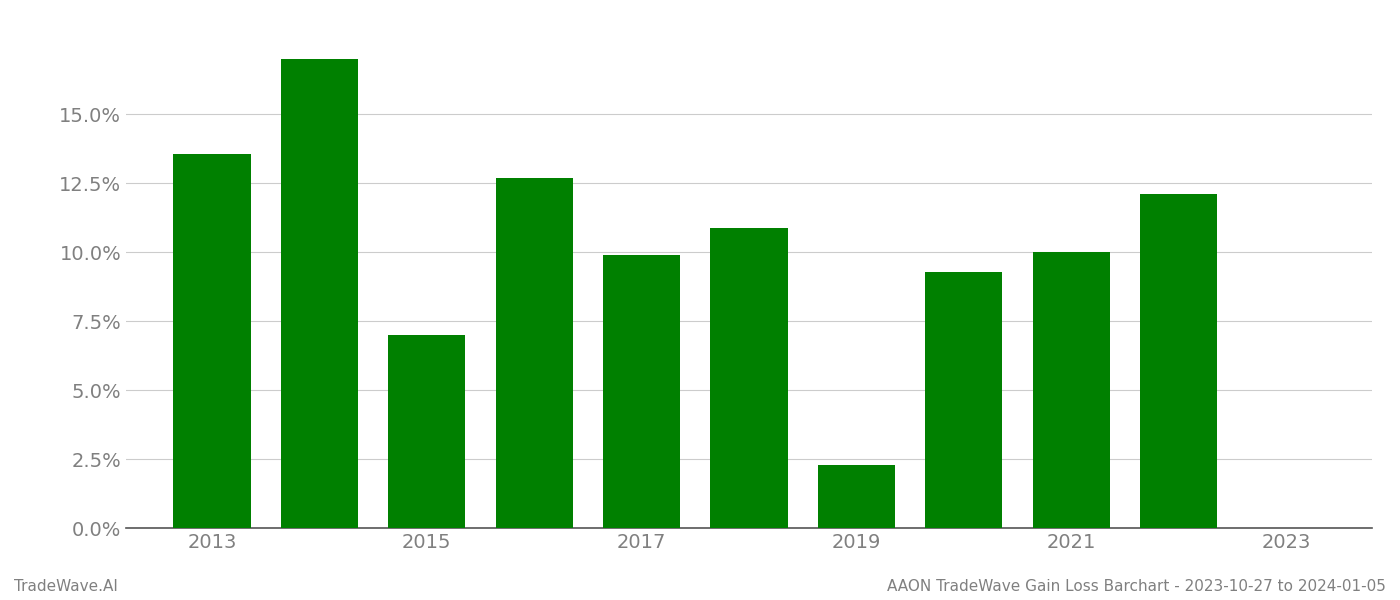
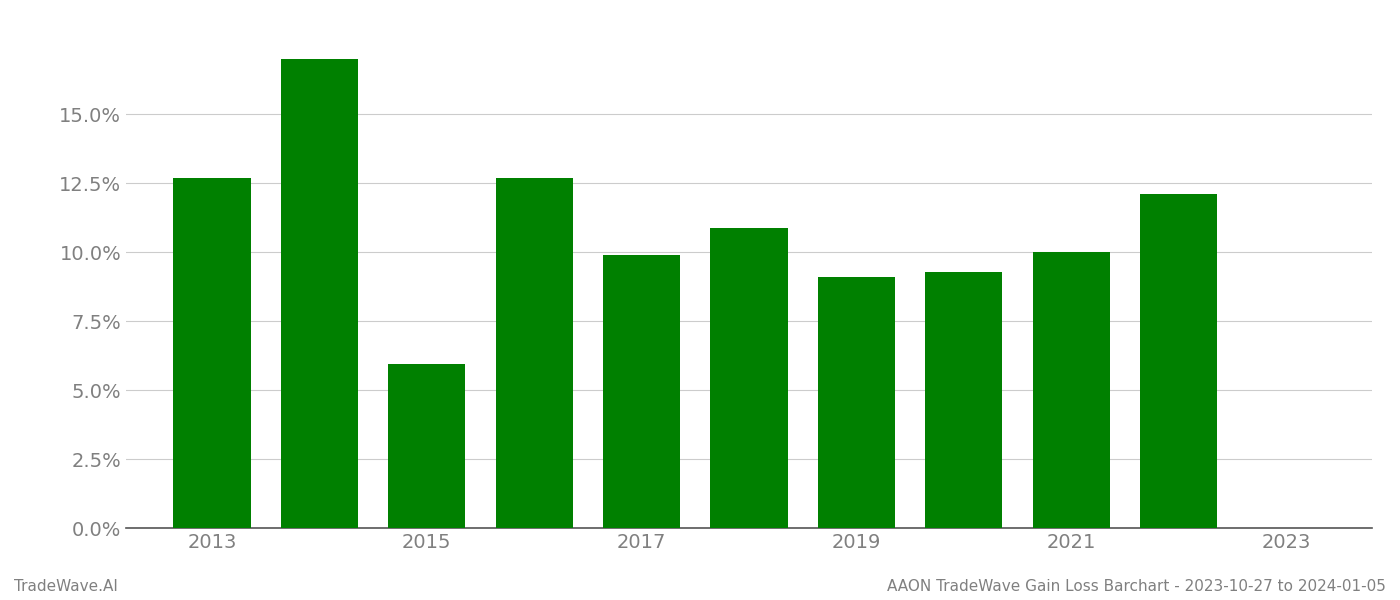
2013: 13.55% -> 12.70%
2015: 7.00% -> 5.95%
2019: 2.30% -> 9.10%
